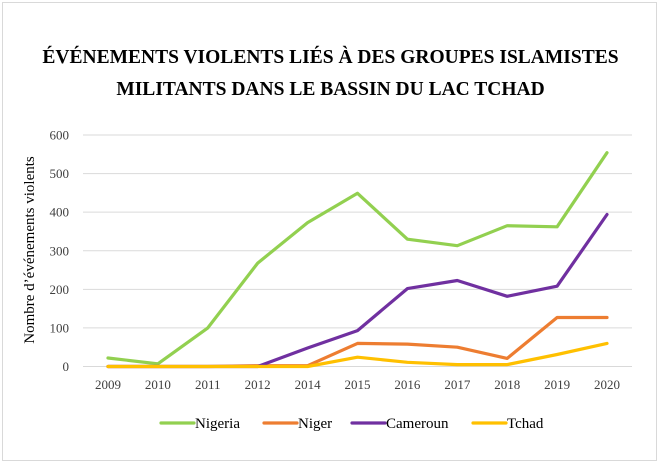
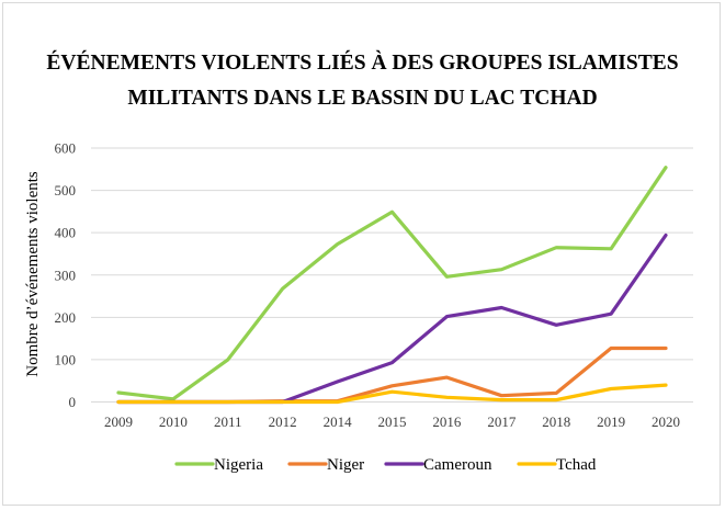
Niger/2015: 60 -> 40
Nigeria/2016: 330 -> 300
Niger/2017: 50 -> 20
Tchad/2020: 60 -> 40
